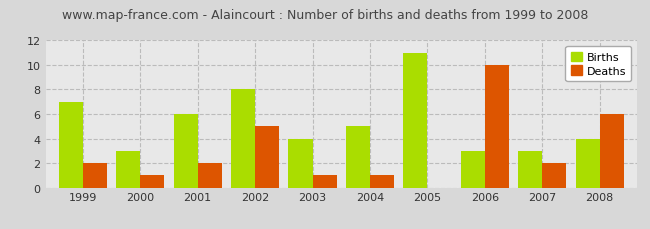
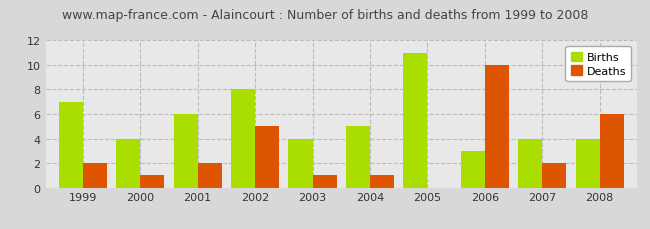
Births/2000: 3 -> 4
Births/2007: 3 -> 4
